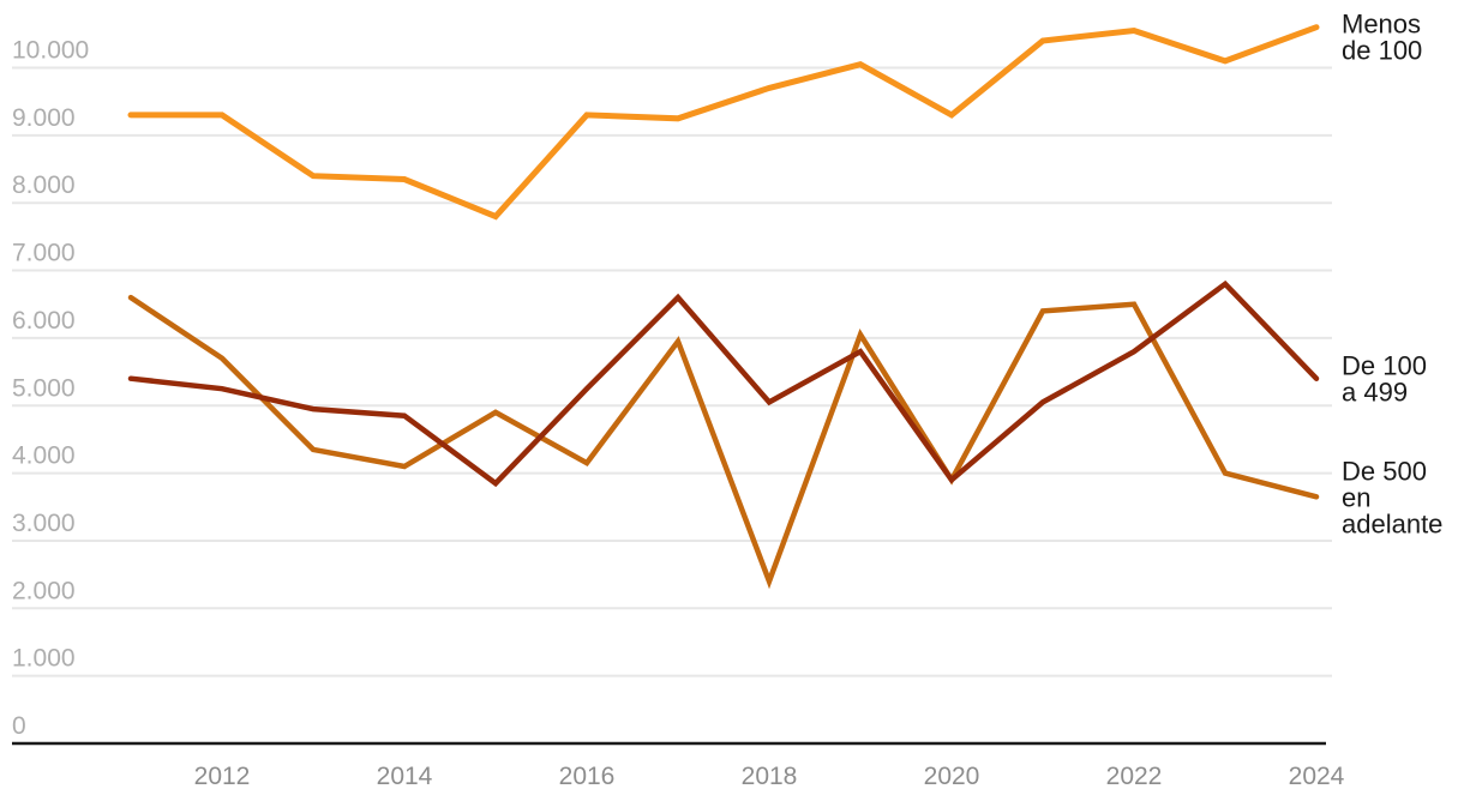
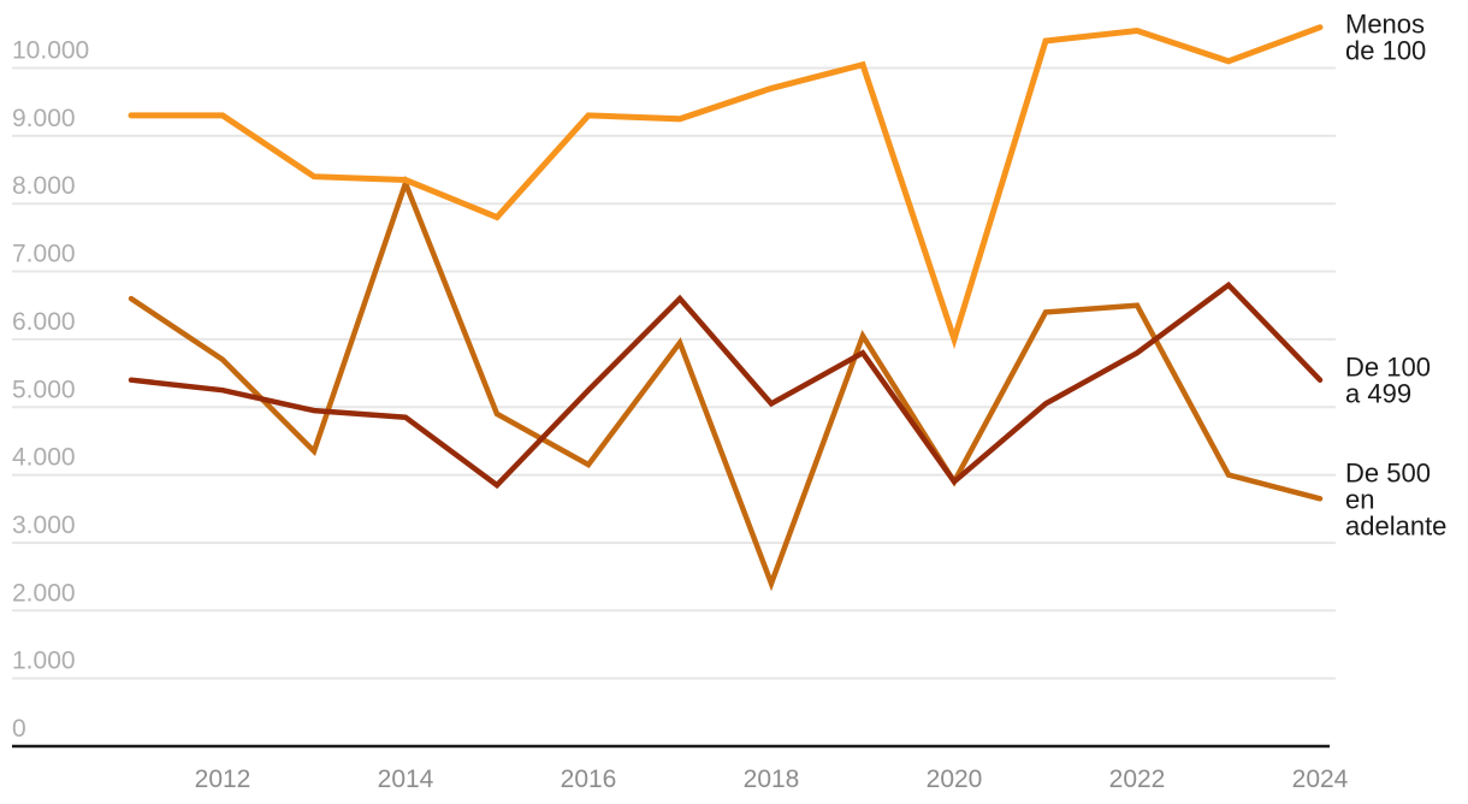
De 500 en adelante/2014: 4100 -> 8300
Menos de 100/2020: 9300 -> 6000
